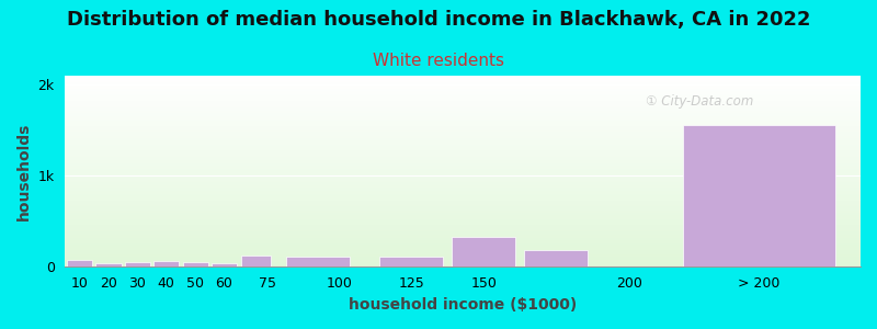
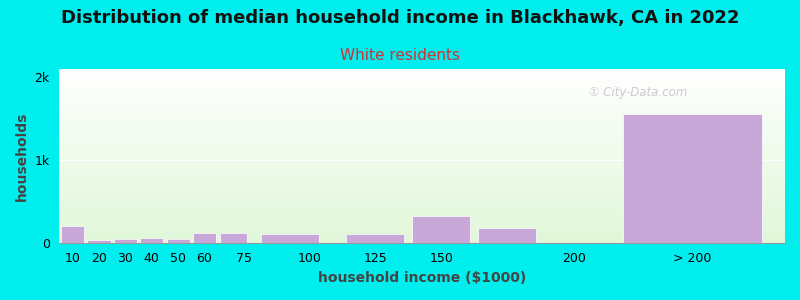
10: 0.07k -> 0.20k
60: 0.03k -> 0.12k
